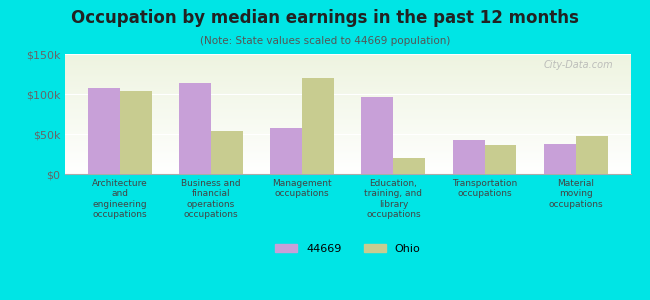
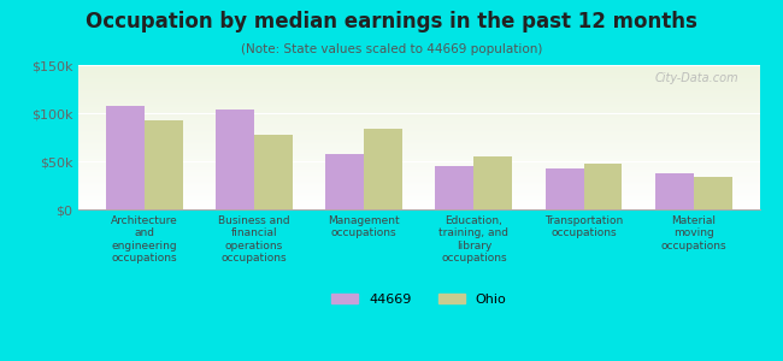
Ohio/Architecture and engineering occupations: $104k -> $92k
44669/Business and financial operations occupations: $114k -> $104k
Ohio/Business and financial operations occupations: $54k -> $78k
Ohio/Management occupations: $120k -> $84k
44669/Education, training, and library occupations: $96k -> $45k
Ohio/Education, training, and library occupations: $20k -> $55k
Ohio/Transportation occupations: $36k -> $48k
Ohio/Material moving occupations: $48k -> $34k
